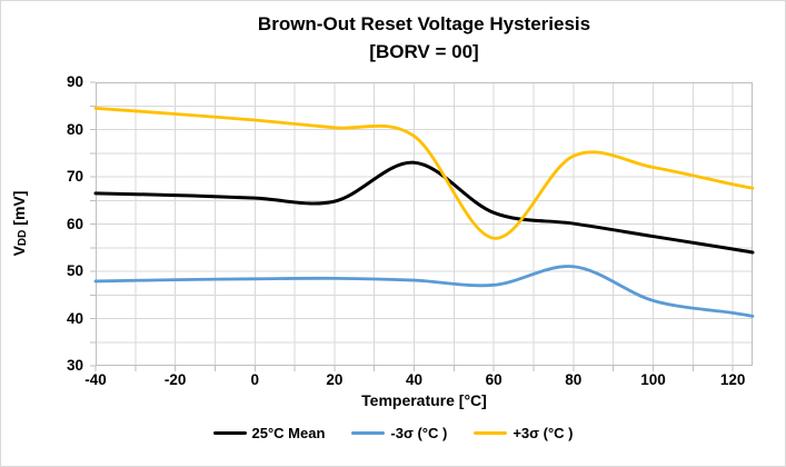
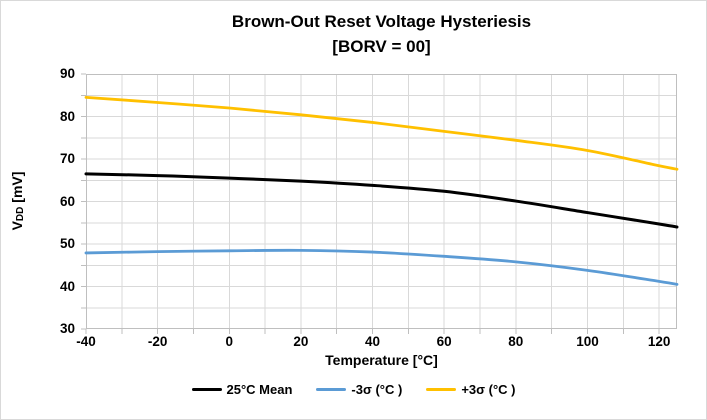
25°C Mean/40: 73 -> 64
+3σ (°C )/60: 57 -> 76
-3σ (°C )/80: 51 -> 46
